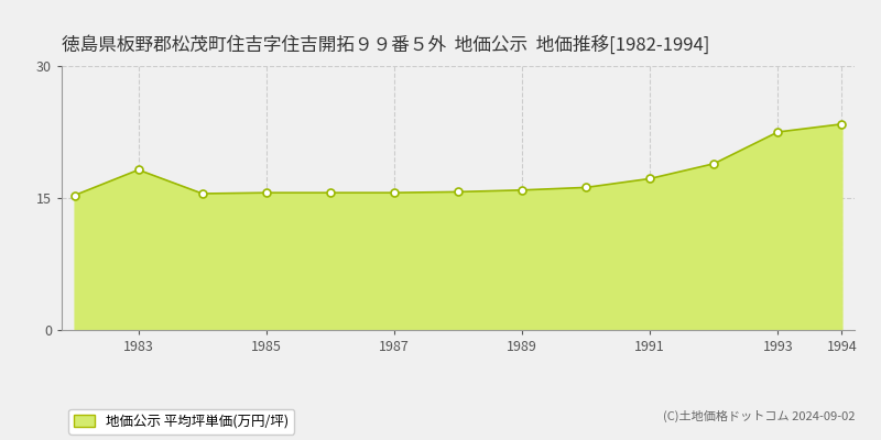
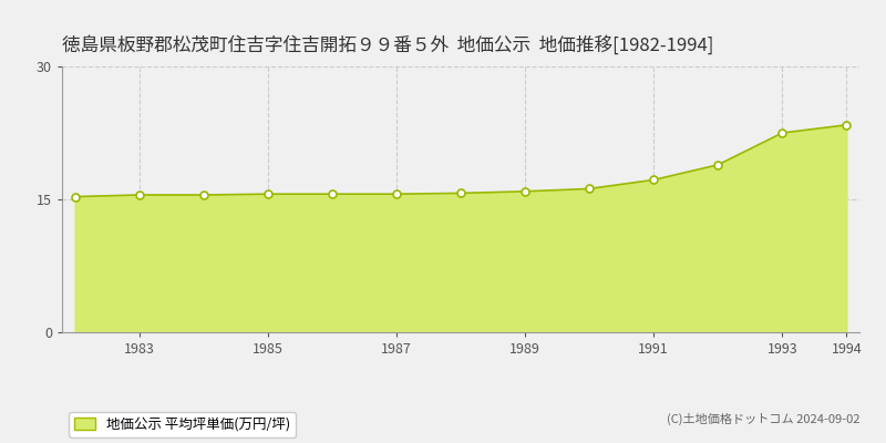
1983: 18.2 -> 15.5
